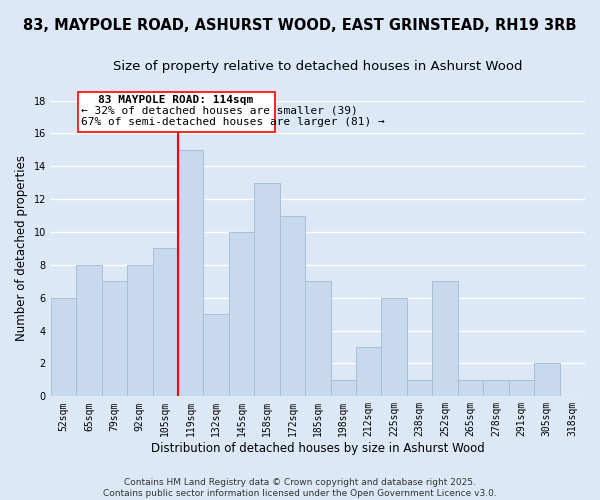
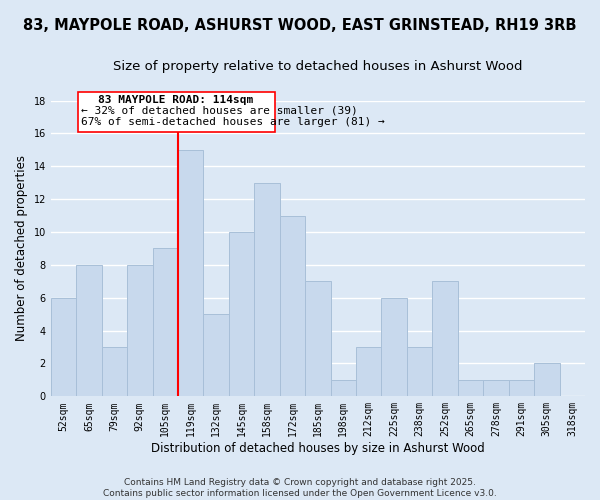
79sqm: 7 -> 3
238sqm: 1 -> 3
